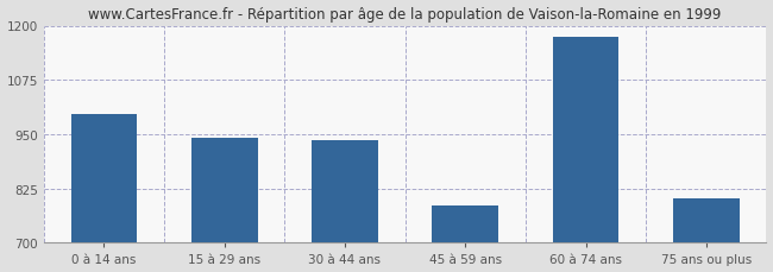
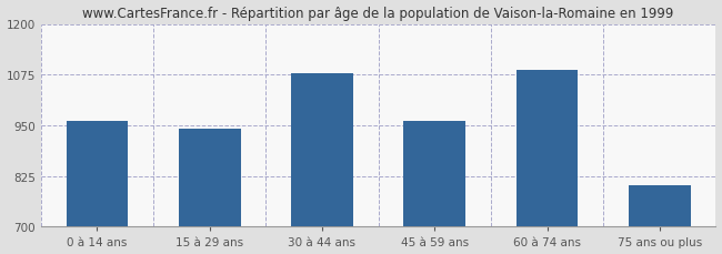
0 à 14 ans: 995 -> 962
30 à 44 ans: 935 -> 1077
45 à 59 ans: 785 -> 962
60 à 74 ans: 1175 -> 1086
